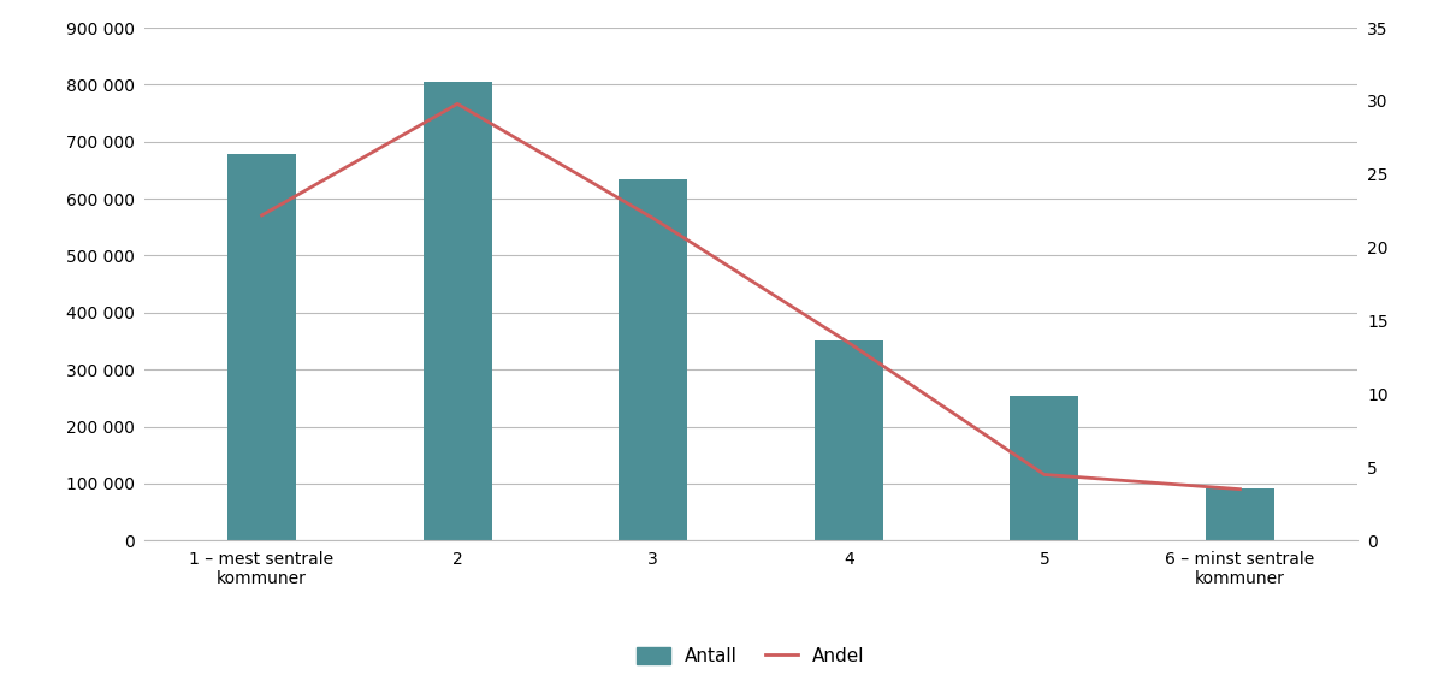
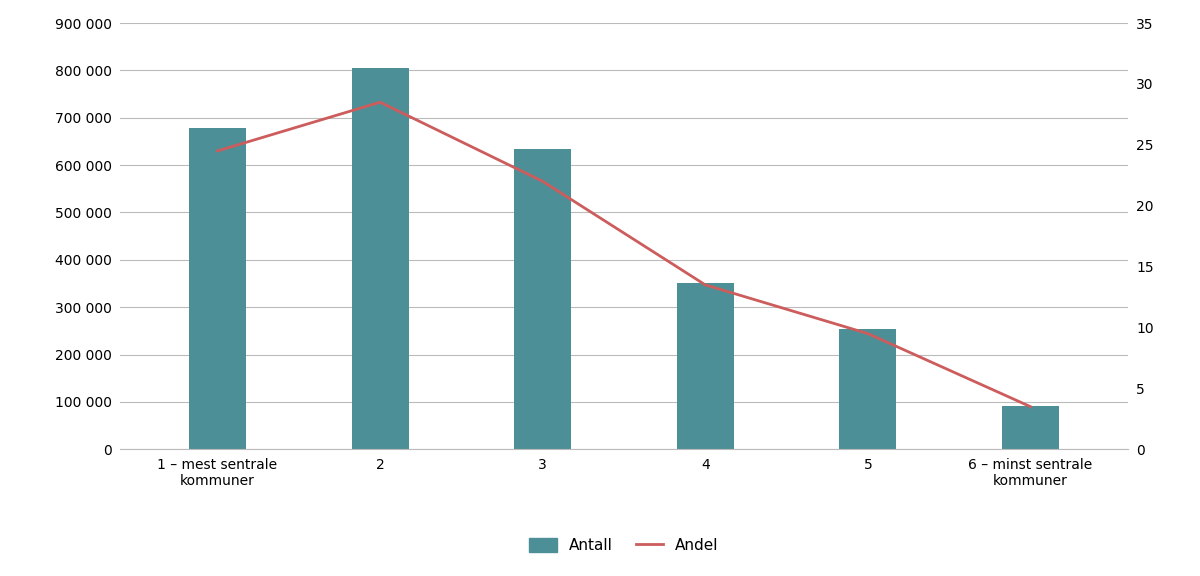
Andel/1 – mest sentrale kommuner: 22.2 -> 24.5
Andel/2: 29.8 -> 28.5
Andel/5: 4.5 -> 9.5
